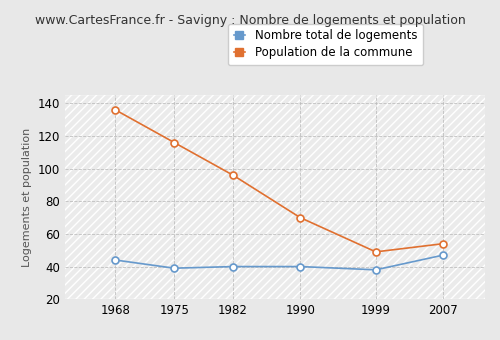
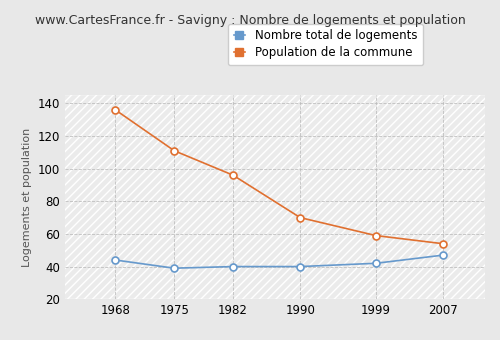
Population de la commune/1975: 116 -> 111
Nombre total de logements/1999: 38 -> 42
Population de la commune/1999: 49 -> 59
